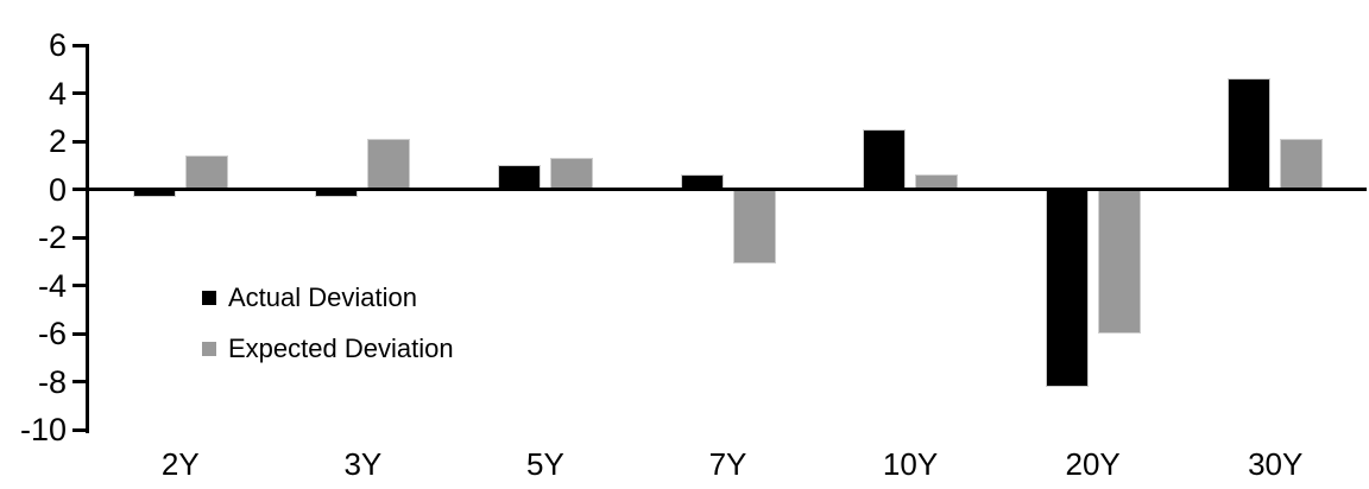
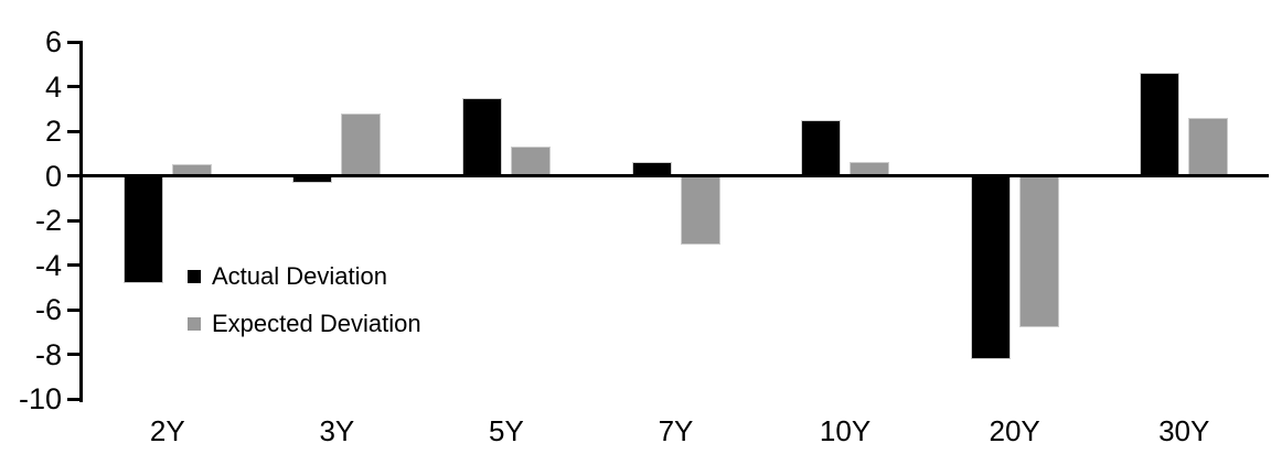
Actual Deviation/2Y: -0.3 -> -4.8
Expected Deviation/2Y: 1.4 -> 0.5
Expected Deviation/3Y: 2.1 -> 2.8
Actual Deviation/5Y: 1.0 -> 3.5
Expected Deviation/20Y: -6.0 -> -6.8
Expected Deviation/30Y: 2.1 -> 2.6
